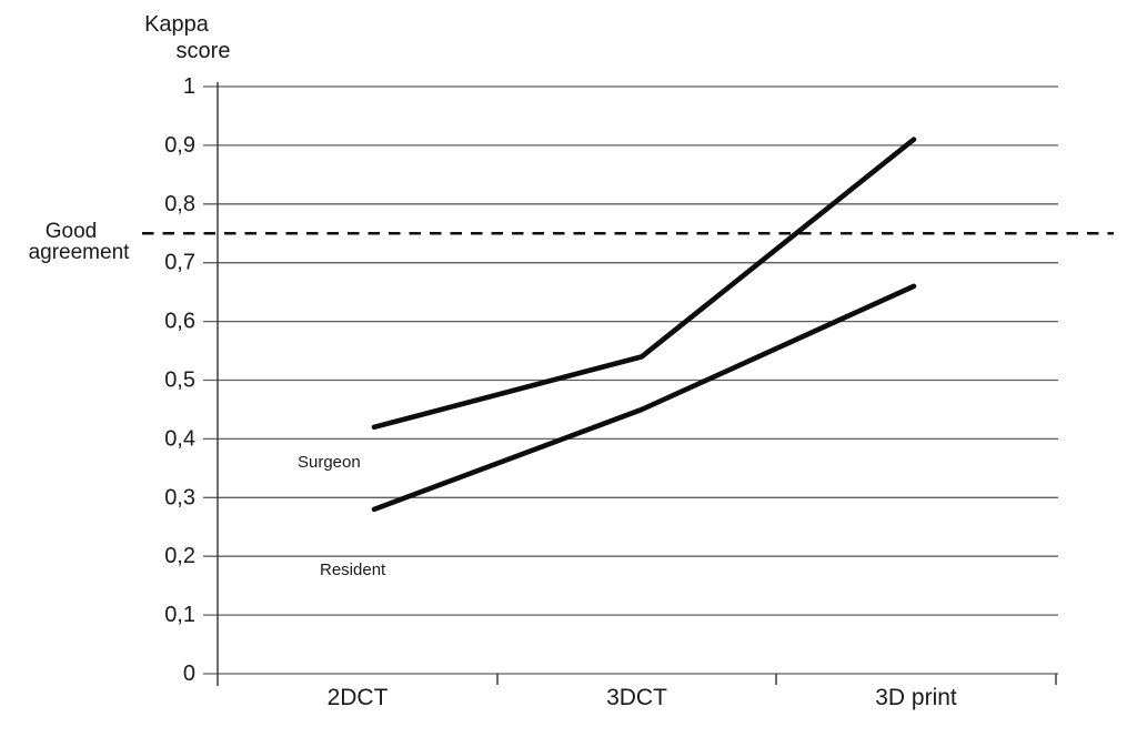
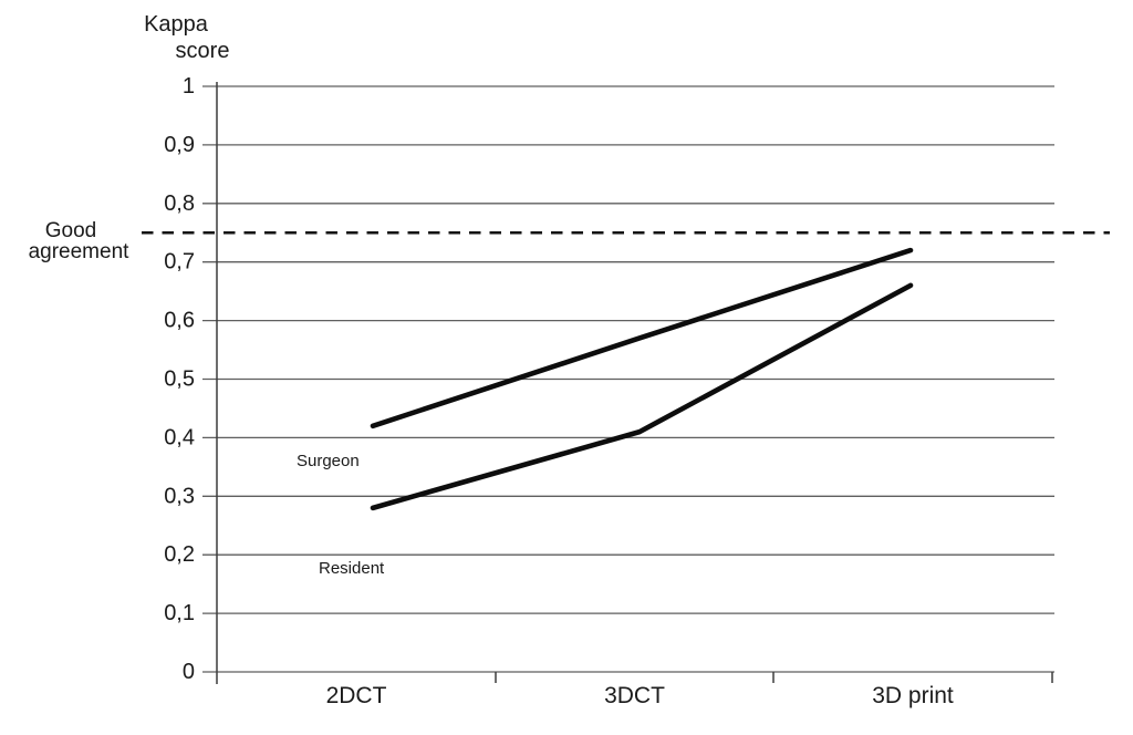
Surgeon/3DCT: 0,54 -> 0,57
Resident/3DCT: 0,45 -> 0,41
Surgeon/3D print: 0,91 -> 0,72
